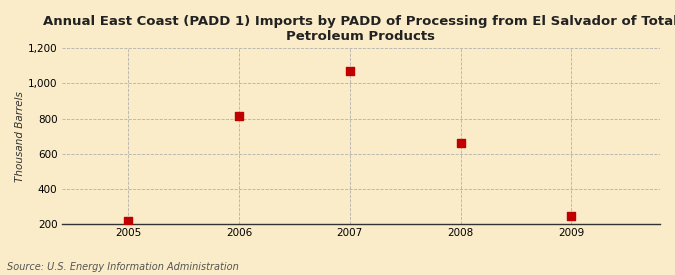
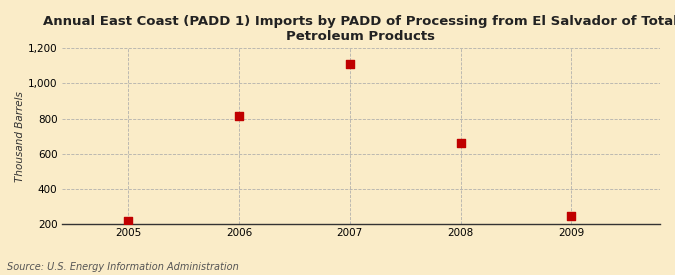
2007: 1,070 -> 1,110
